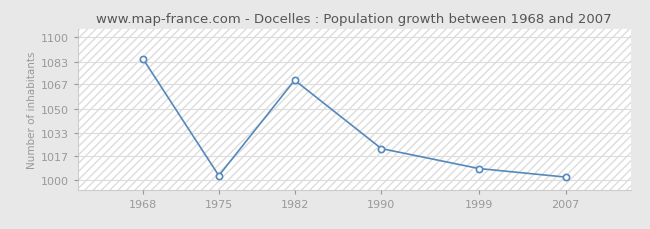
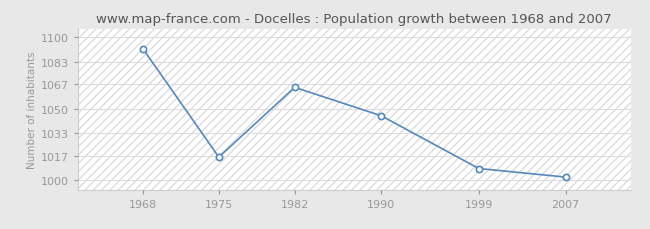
1968: 1085 -> 1092
1975: 1003 -> 1016
1982: 1070 -> 1065
1990: 1022 -> 1045
